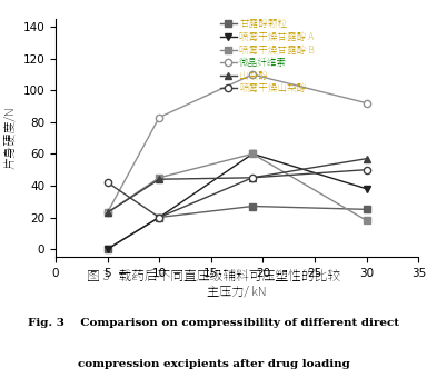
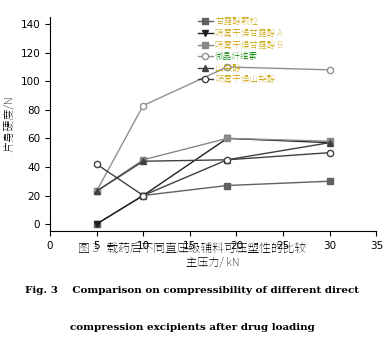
甘露醇颗粒/30: 25 -> 30
喷雾干燥甘露醇 A/30: 38 -> 57
喷雾干燥甘露醇 B/30: 18 -> 58
微晶纤维素/30: 92 -> 108
